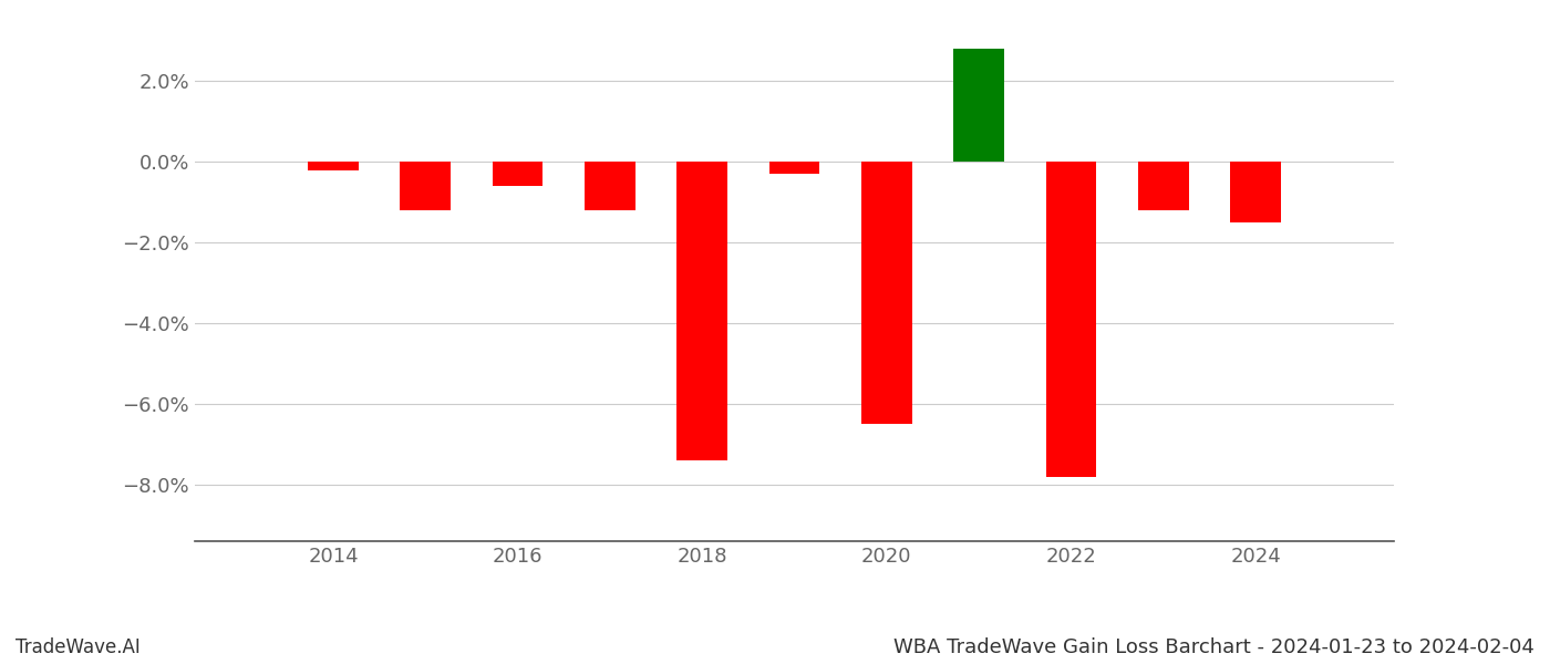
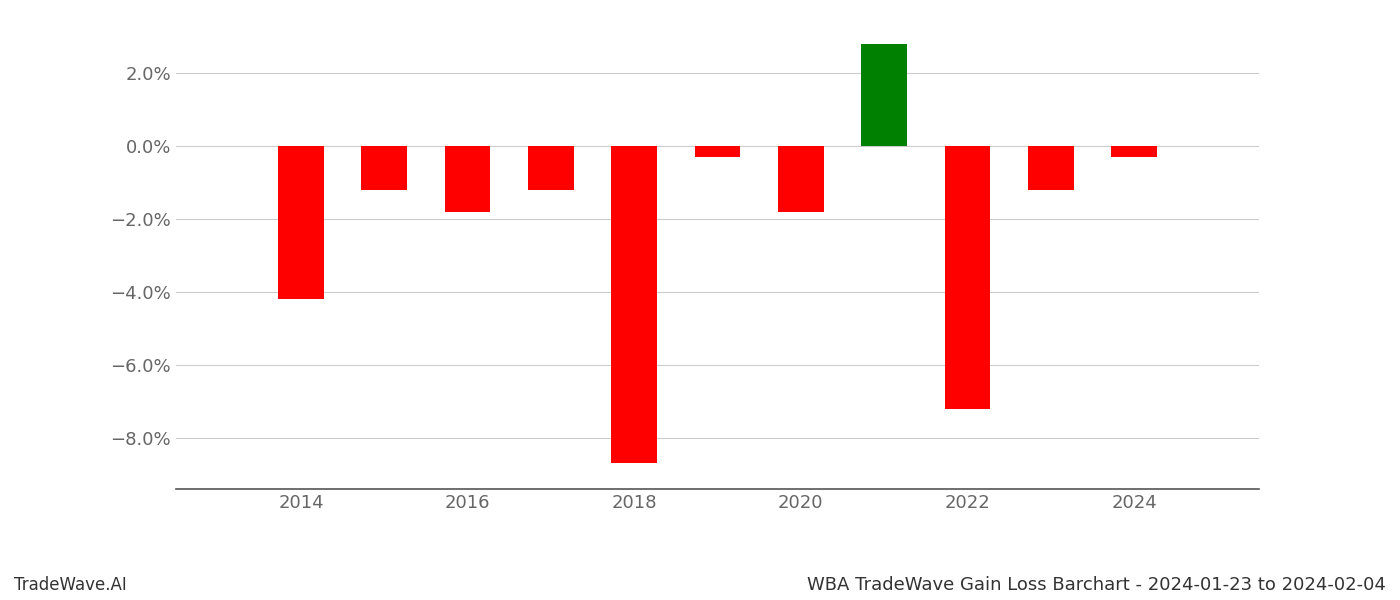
2014: -0.2% -> -4.2%
2016: -0.6% -> -1.8%
2018: -7.4% -> -8.7%
2020: -6.5% -> -1.8%
2022: -7.8% -> -7.2%
2024: -1.5% -> -0.3%
